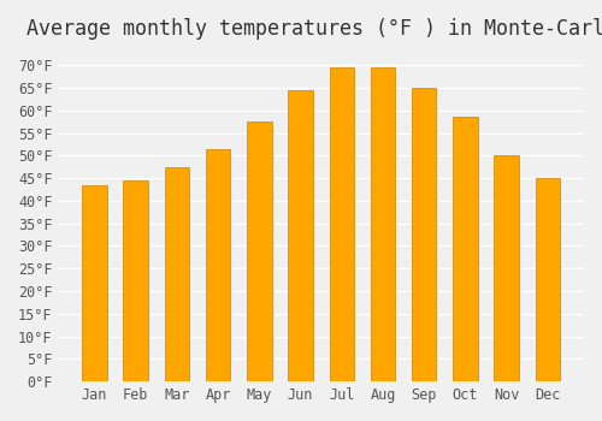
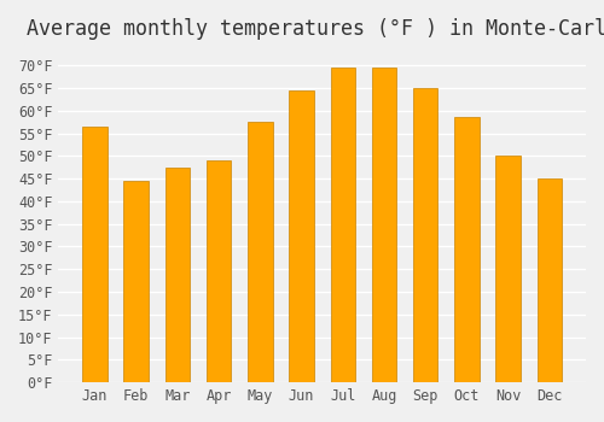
Jan: 43.5°F -> 56.5°F
Apr: 51.5°F -> 49.0°F
